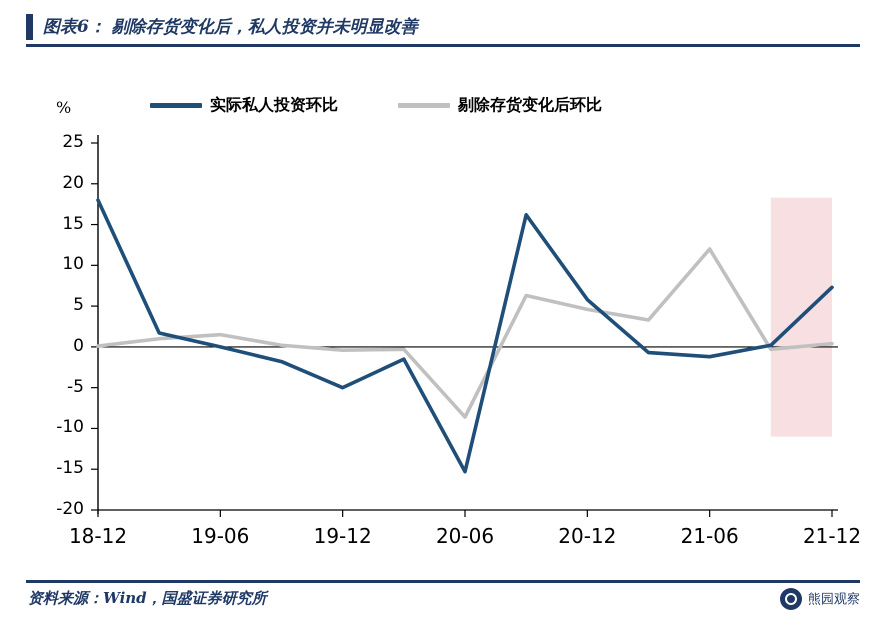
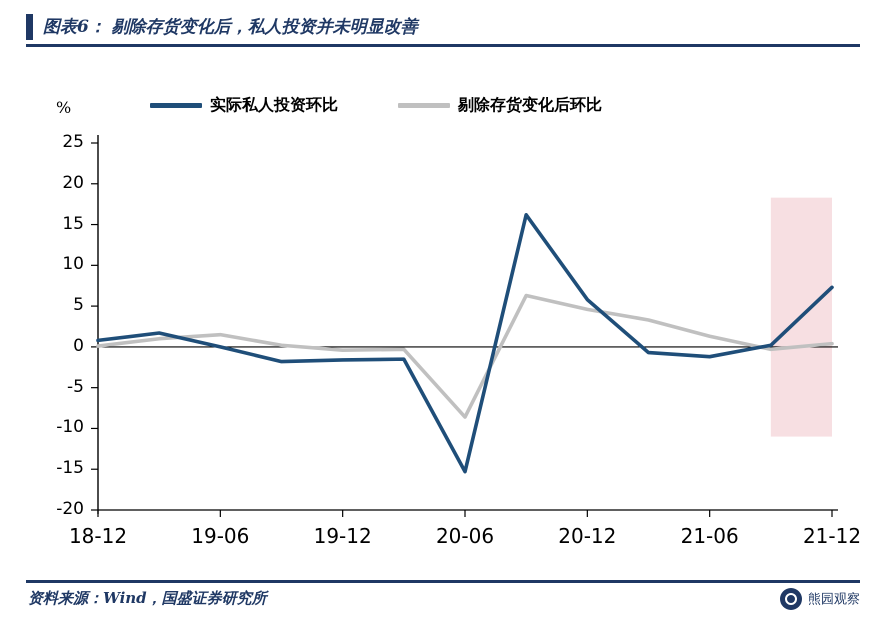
实际私人投资环比/18-12: 18 -> 1
实际私人投资环比/19-12: -5 -> -2
剔除存货变化后环比/21-06: 12 -> 1
